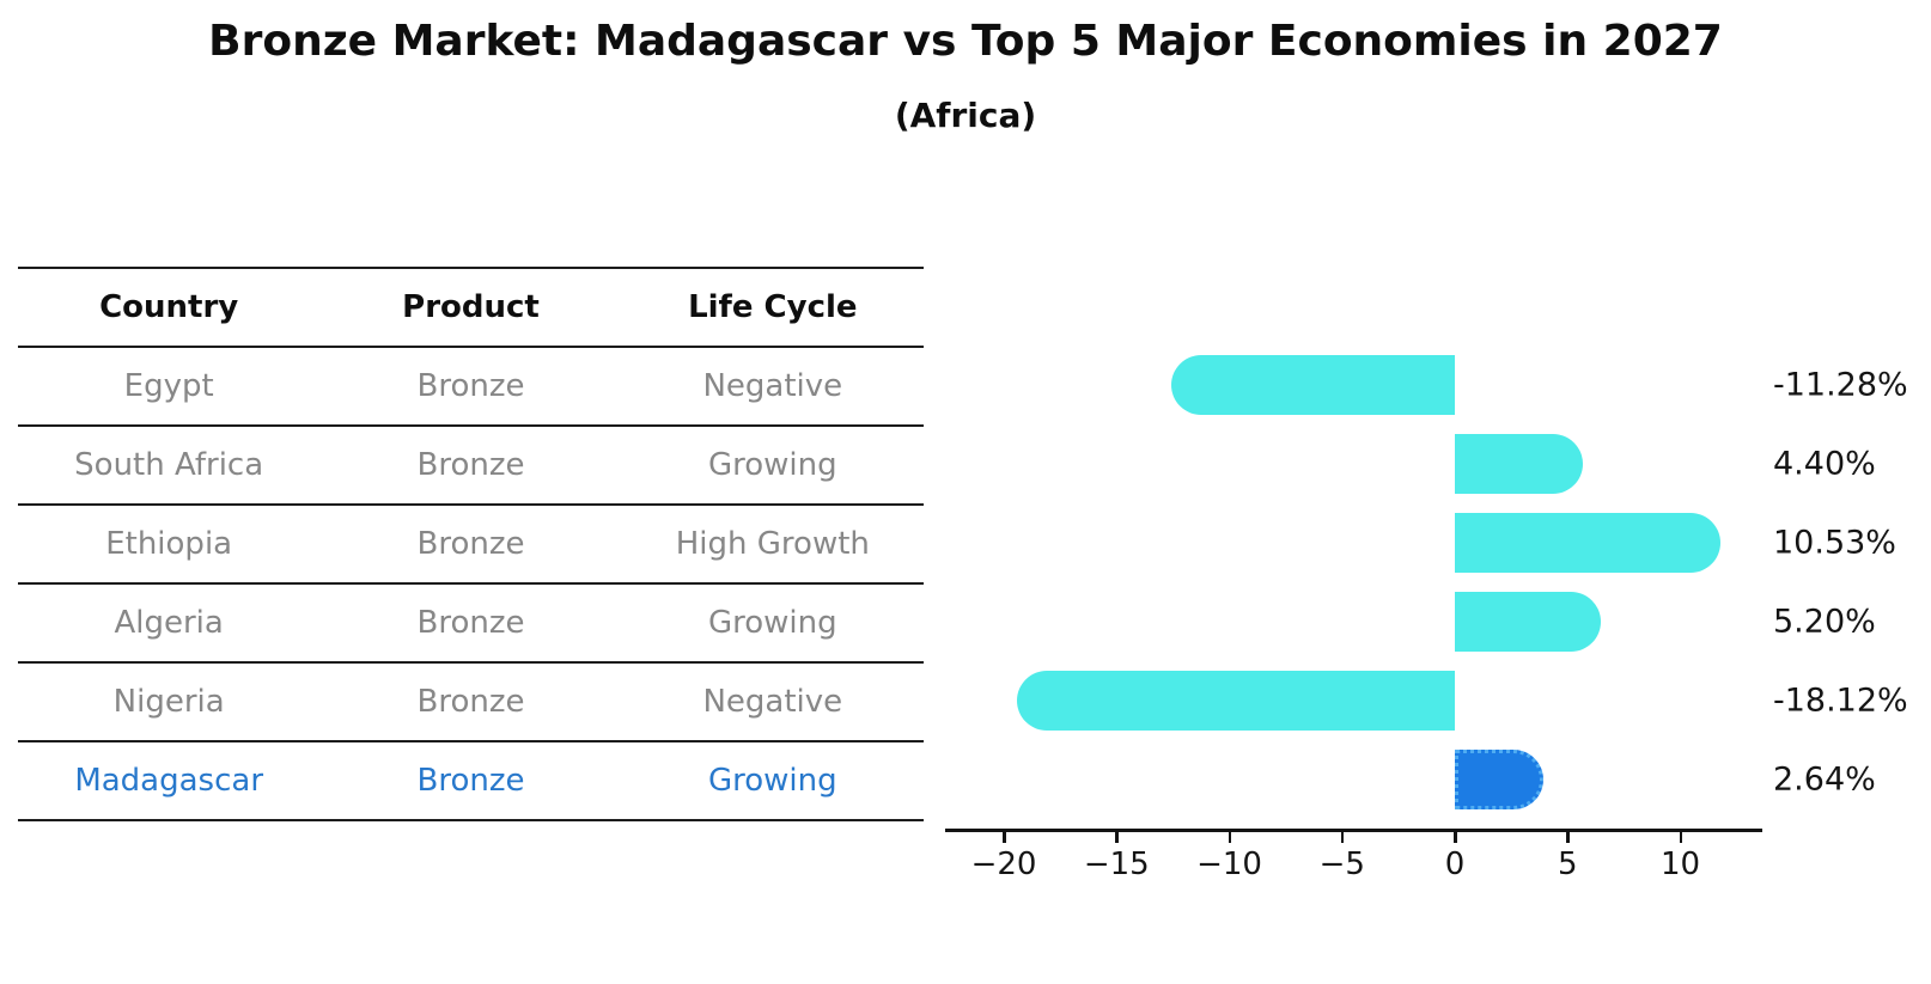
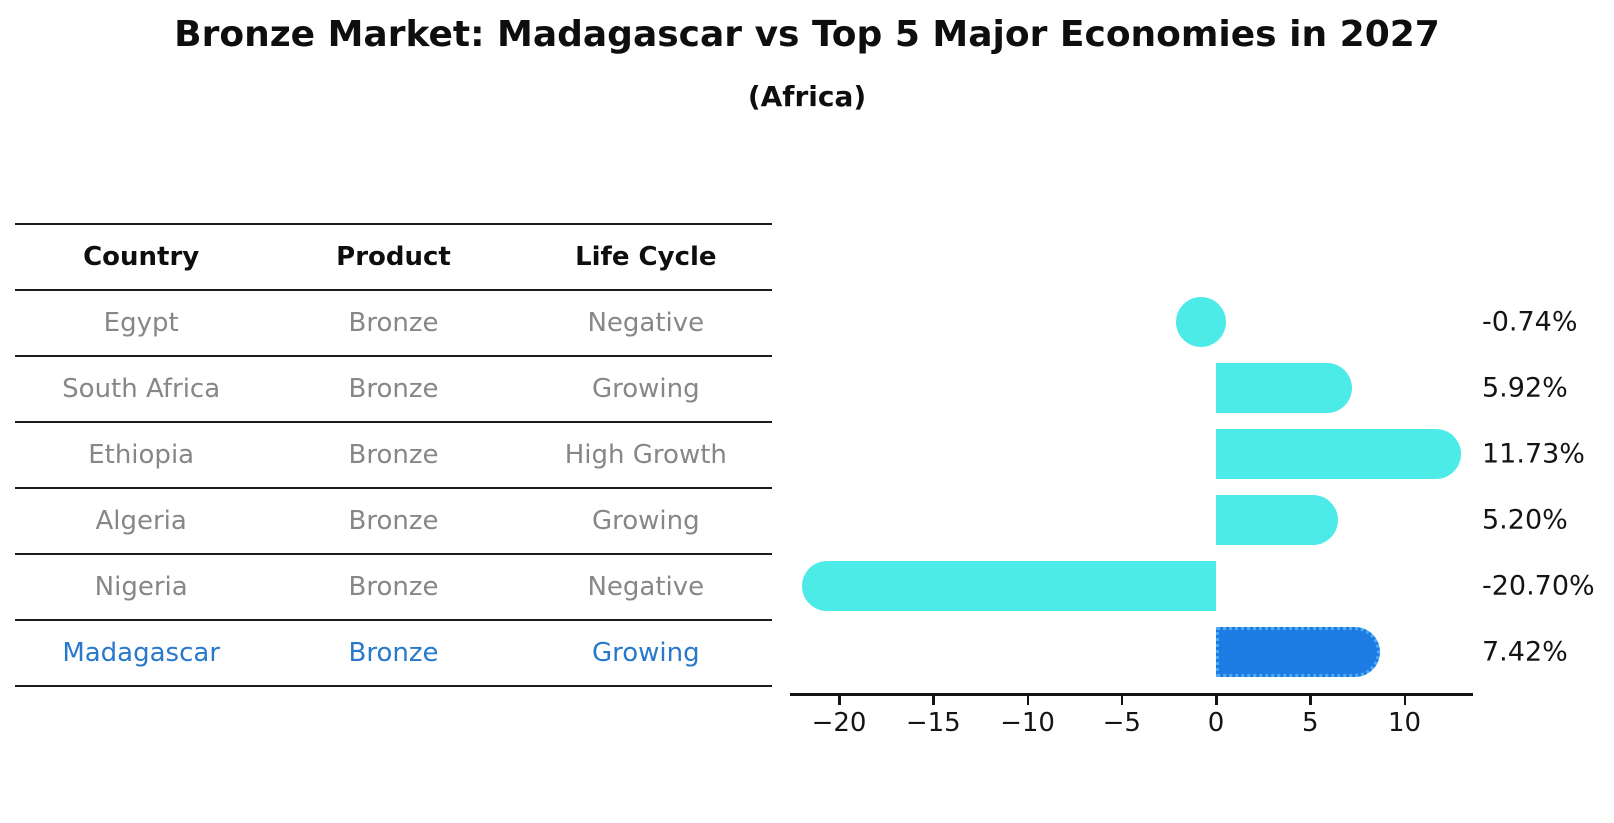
Egypt: -11.28% -> -0.74%
South Africa: 4.40% -> 5.92%
Ethiopia: 10.53% -> 11.73%
Nigeria: -18.12% -> -20.70%
Madagascar: 2.64% -> 7.42%
